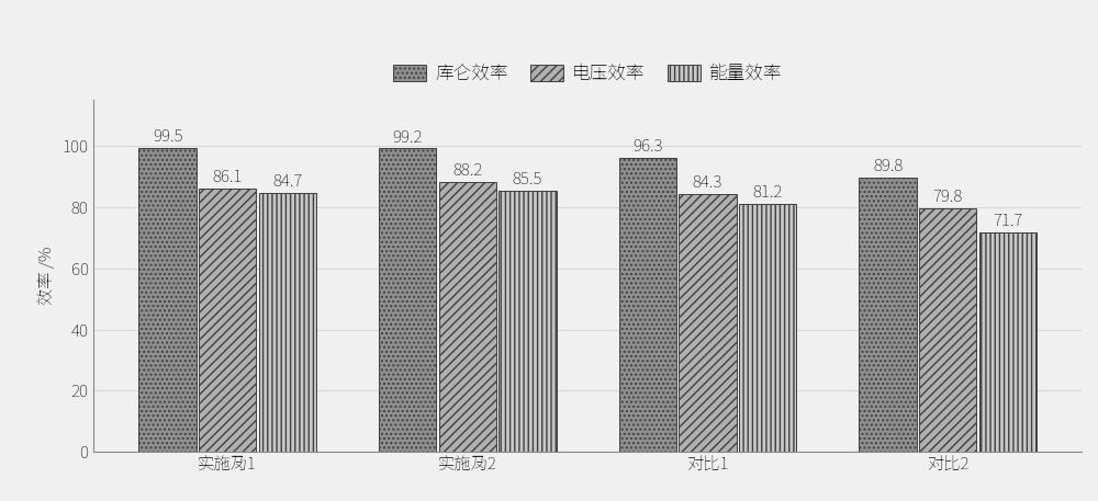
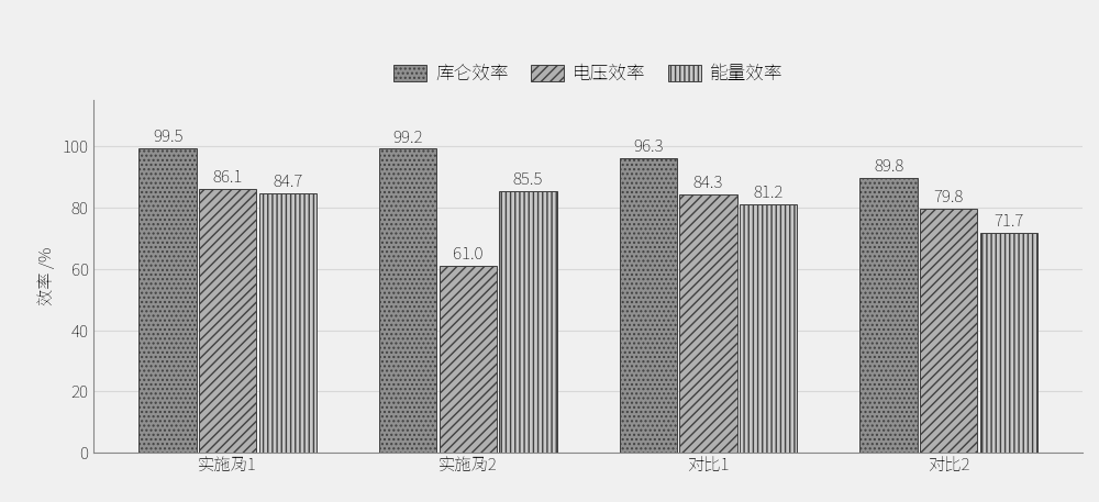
电压效率/实施夃2: 88.2 -> 61.0
